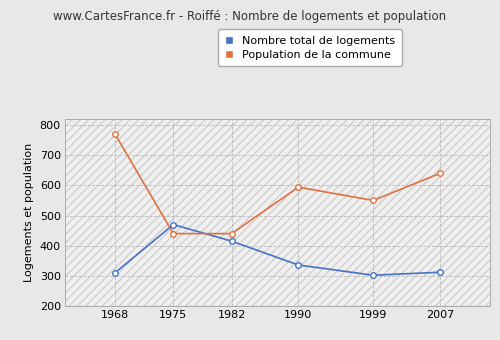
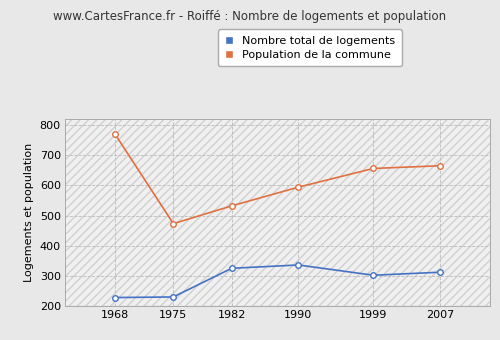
Nombre total de logements/1968: 310 -> 228
Nombre total de logements/1975: 470 -> 230
Population de la commune/1975: 440 -> 473
Nombre total de logements/1982: 415 -> 325
Population de la commune/1982: 440 -> 532
Population de la commune/1999: 550 -> 656
Population de la commune/2007: 640 -> 665
